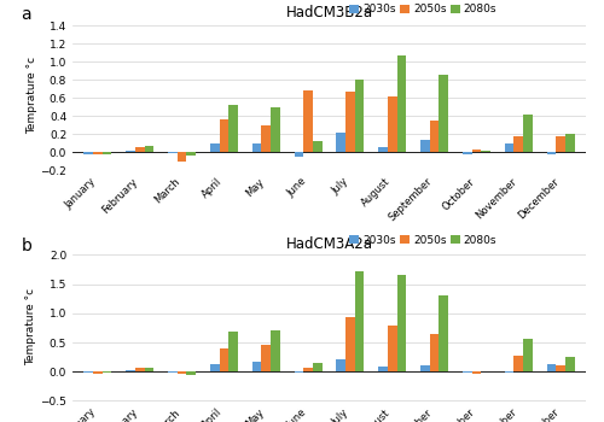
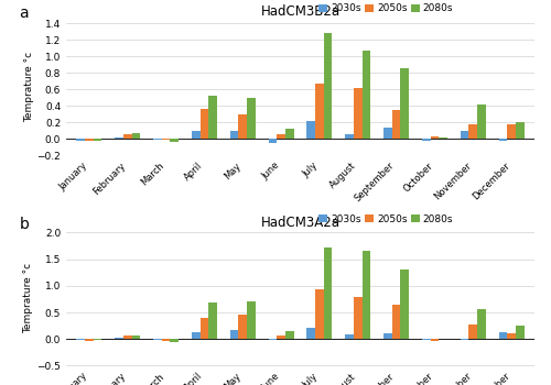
HadCM3B2a/2050s/March: -0.10 -> -0.01
HadCM3B2a/2050s/June: 0.68 -> 0.06
HadCM3B2a/2080s/July: 0.80 -> 1.28
